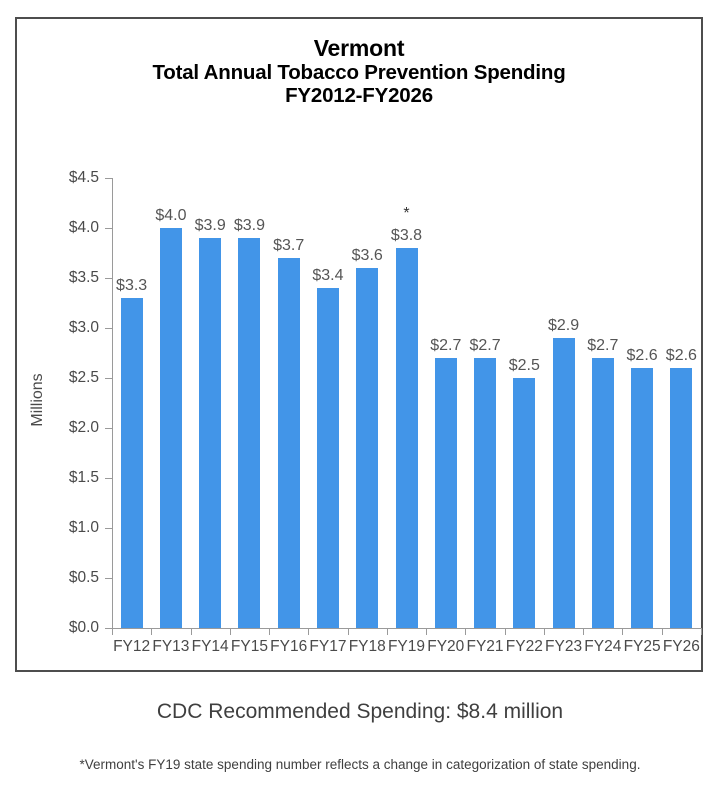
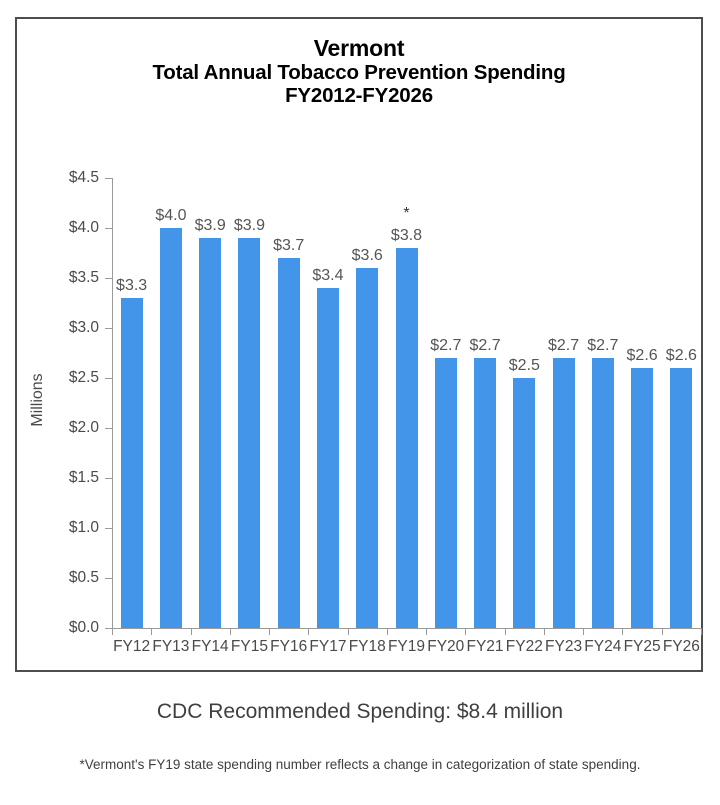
FY23: $2.9 -> $2.7
